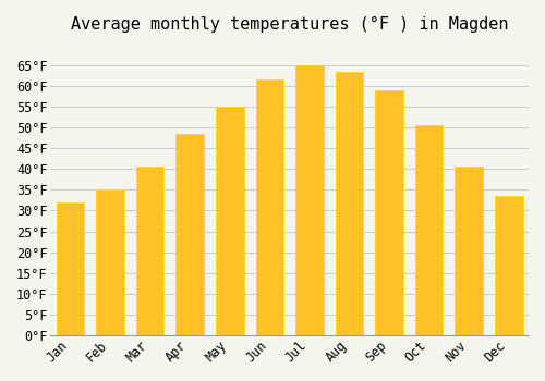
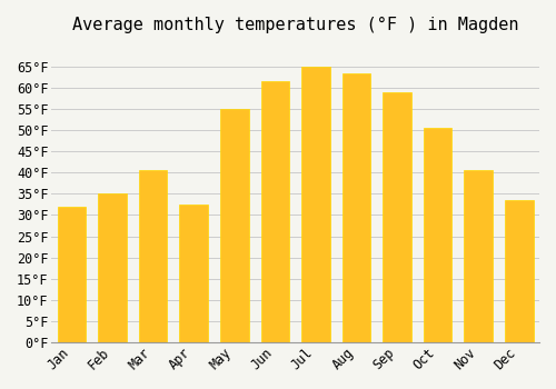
Apr: 48.5°F -> 32.5°F
